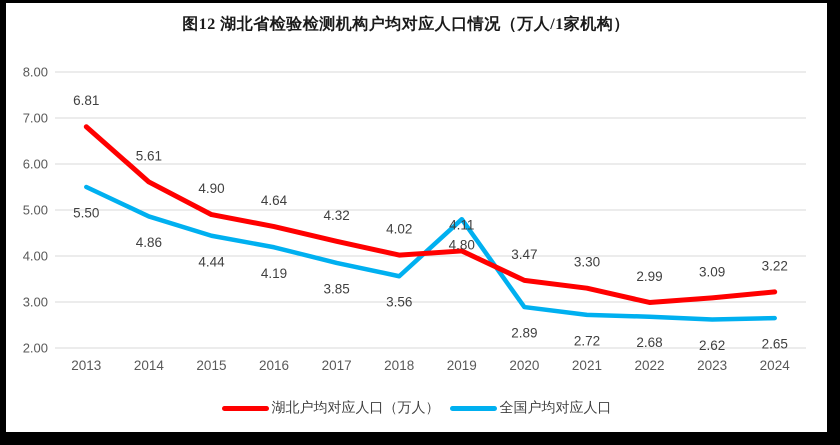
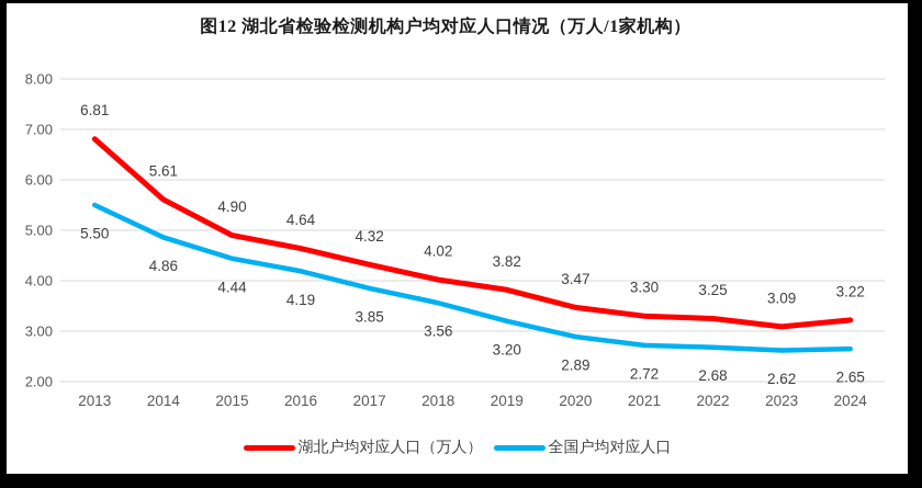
湖北户均对应人口（万人）/2019: 4.11 -> 3.82
全国户均对应人口/2019: 4.80 -> 3.20
湖北户均对应人口（万人）/2022: 2.99 -> 3.25
